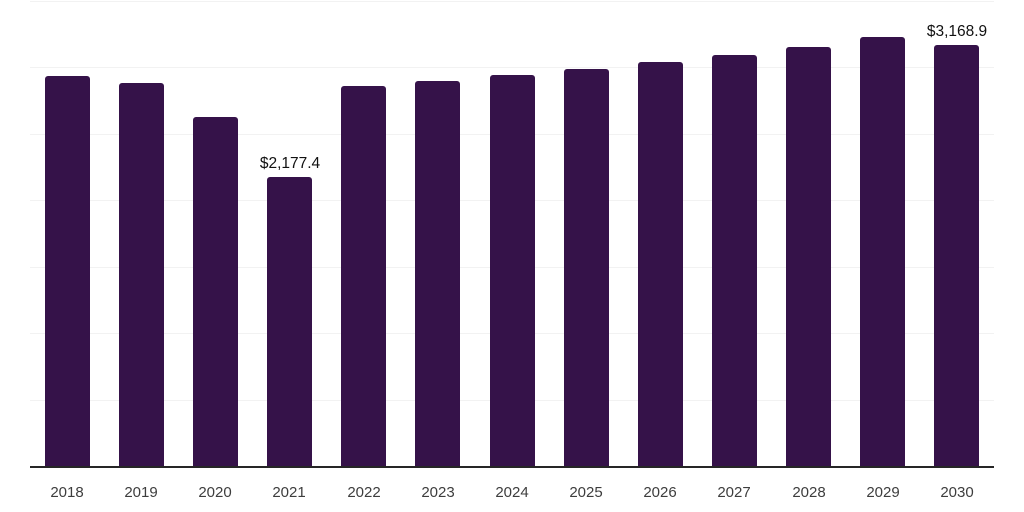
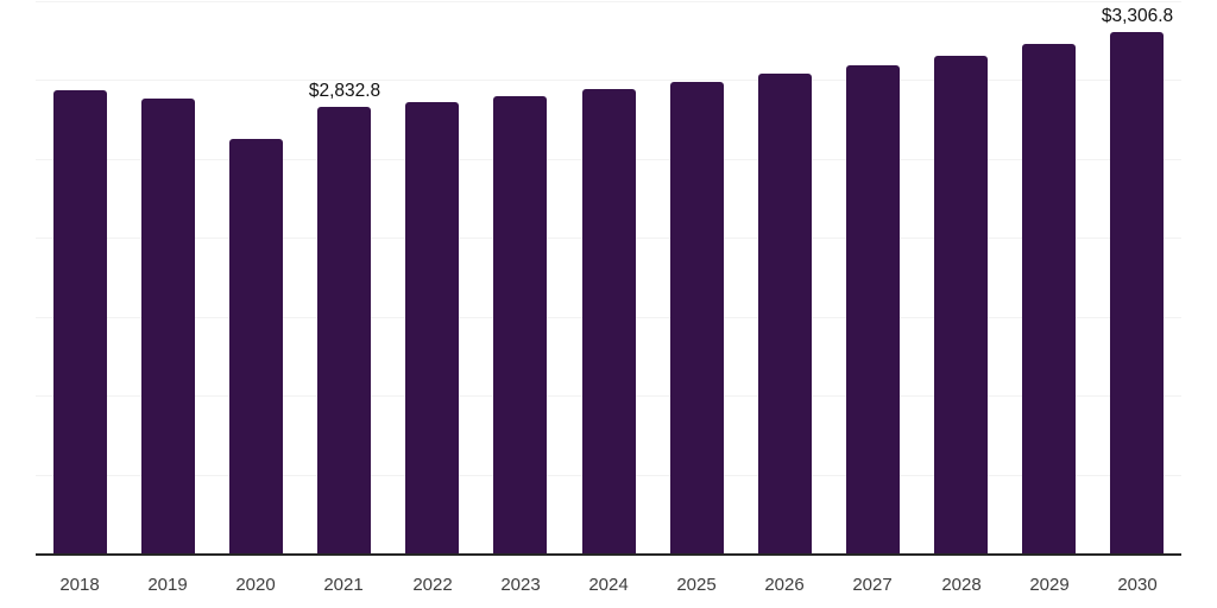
2021: $2,177.4 -> $2,832.8
2030: $3,168.9 -> $3,306.8
